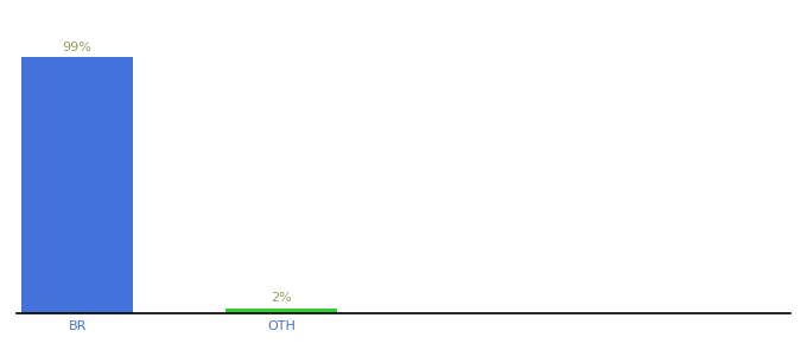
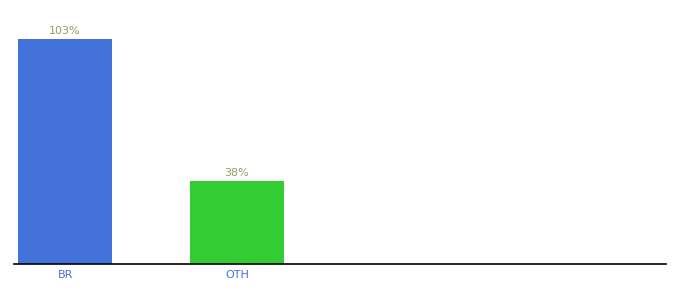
BR: 99% -> 103%
OTH: 2% -> 38%
